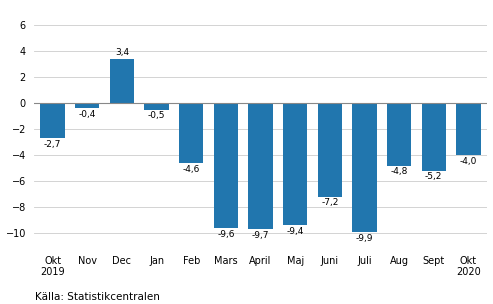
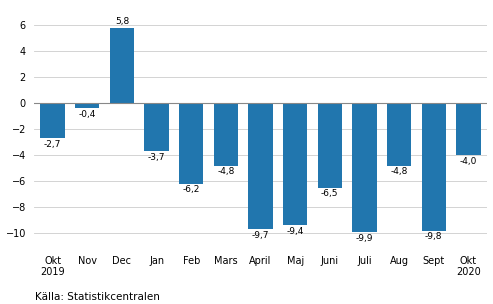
Dec: 3,4 -> 5,8
Jan: -0,5 -> -3,7
Feb: -4,6 -> -6,2
Mars: -9,6 -> -4,8
Juni: -7,2 -> -6,5
Sept: -5,2 -> -9,8
